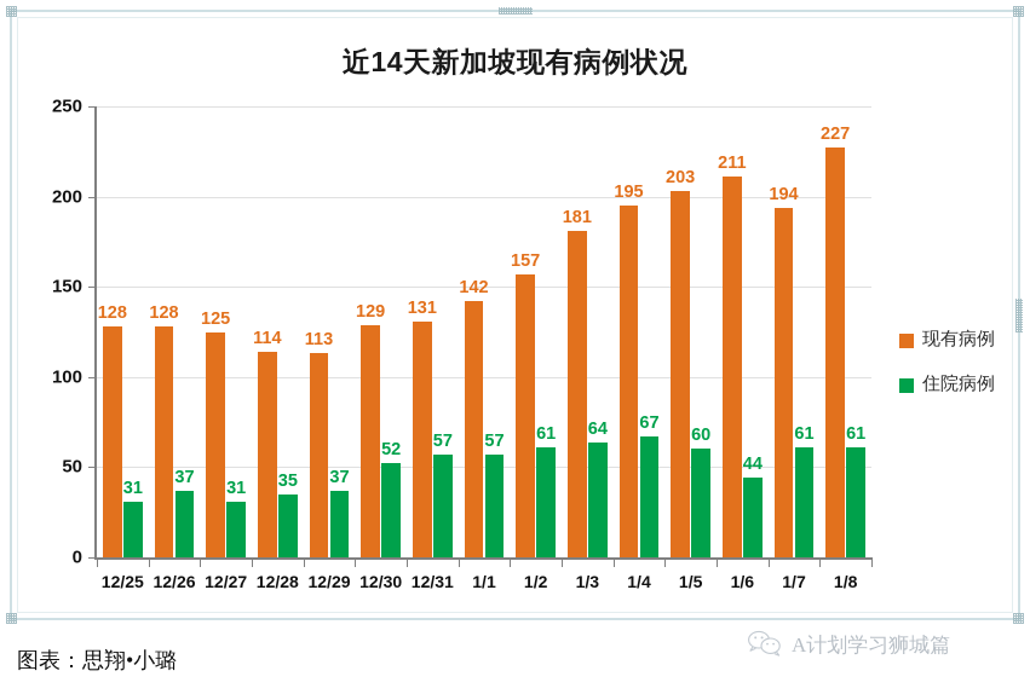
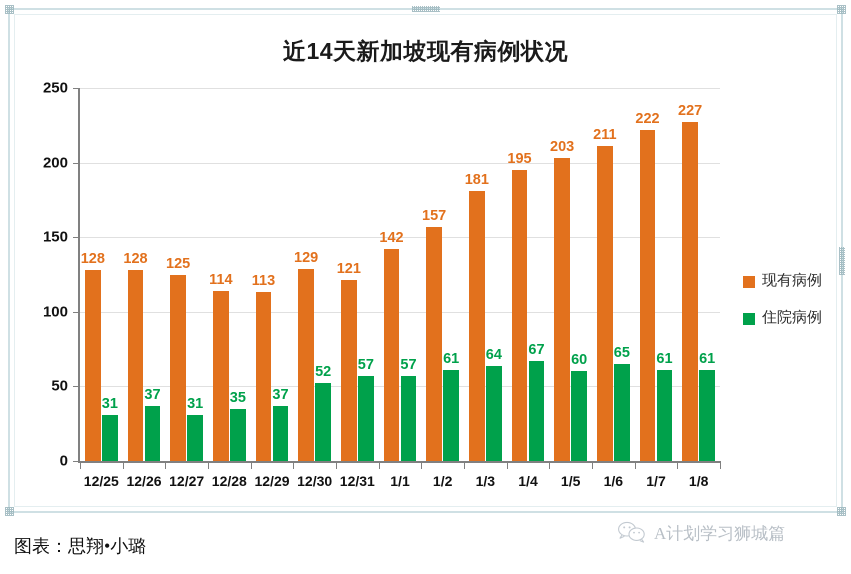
现有病例/12/31: 131 -> 121
住院病例/1/6: 44 -> 65
现有病例/1/7: 194 -> 222
